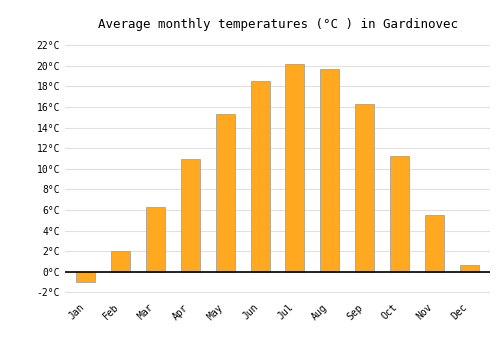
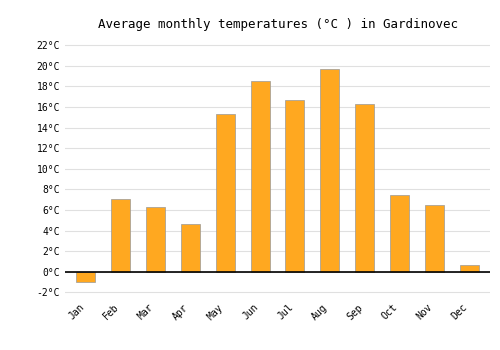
Feb: 2.0°C -> 7.1°C
Apr: 11.0°C -> 4.6°C
Jul: 20.2°C -> 16.7°C
Oct: 11.2°C -> 7.5°C
Nov: 5.5°C -> 6.5°C
